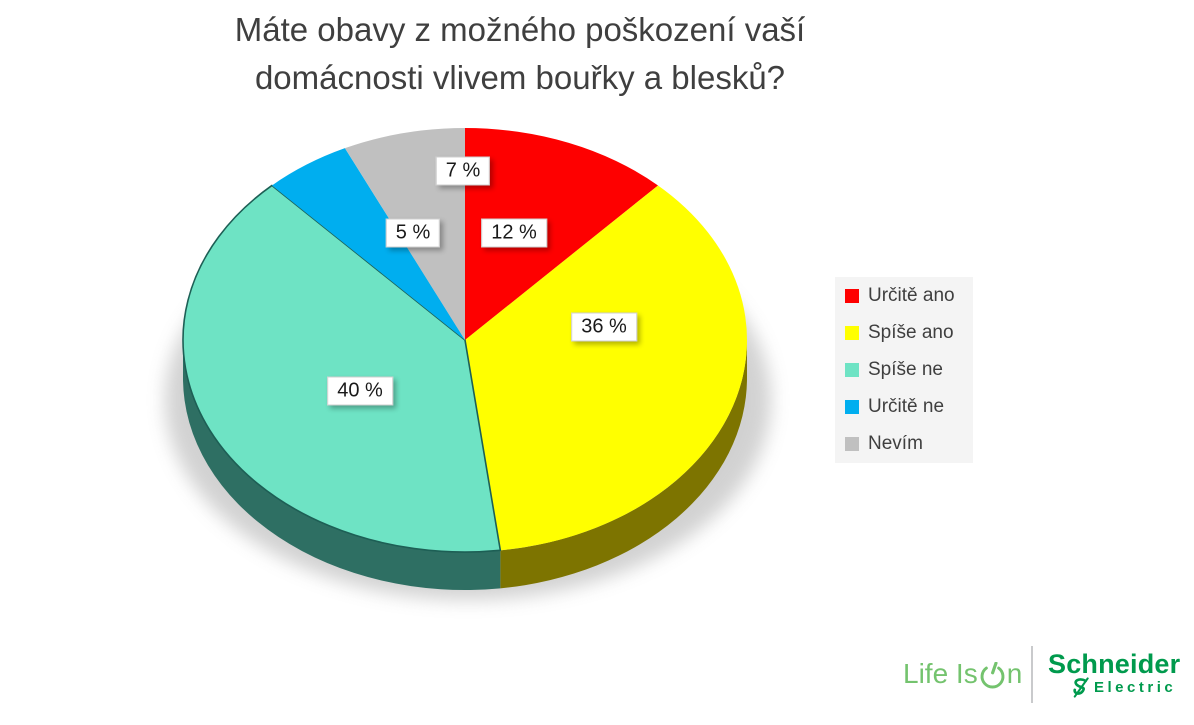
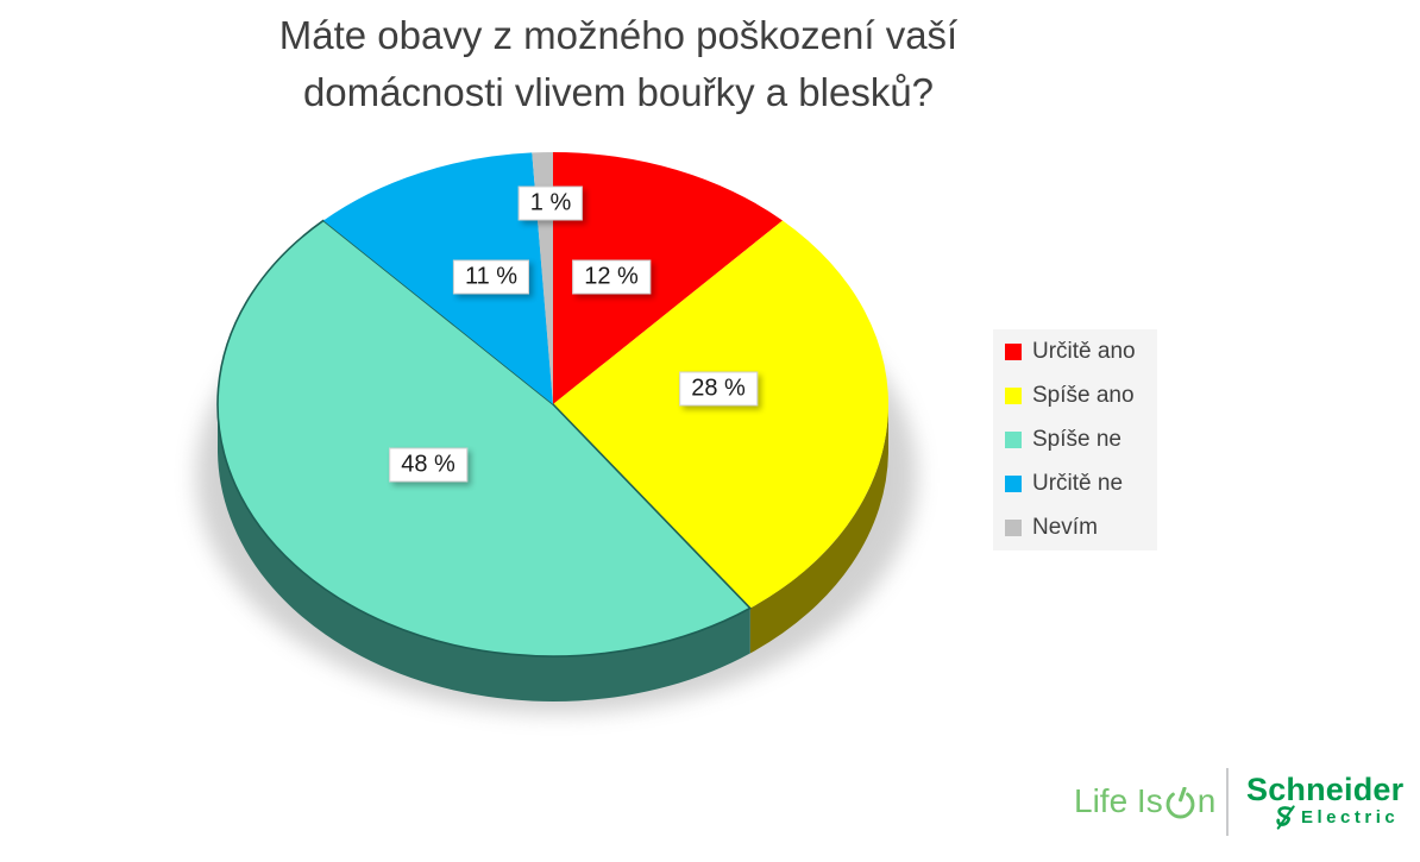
Spíše ano: 36 -> 28
Spíše ne: 40 -> 48
Určitě ne: 5 -> 11
Nevím: 7 -> 1
